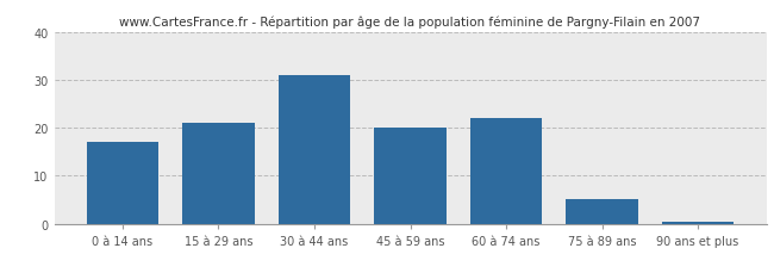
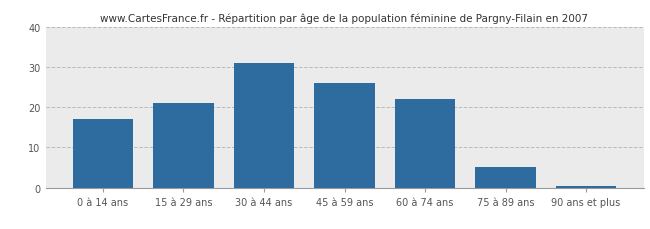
45 à 59 ans: 20.0 -> 26.0
